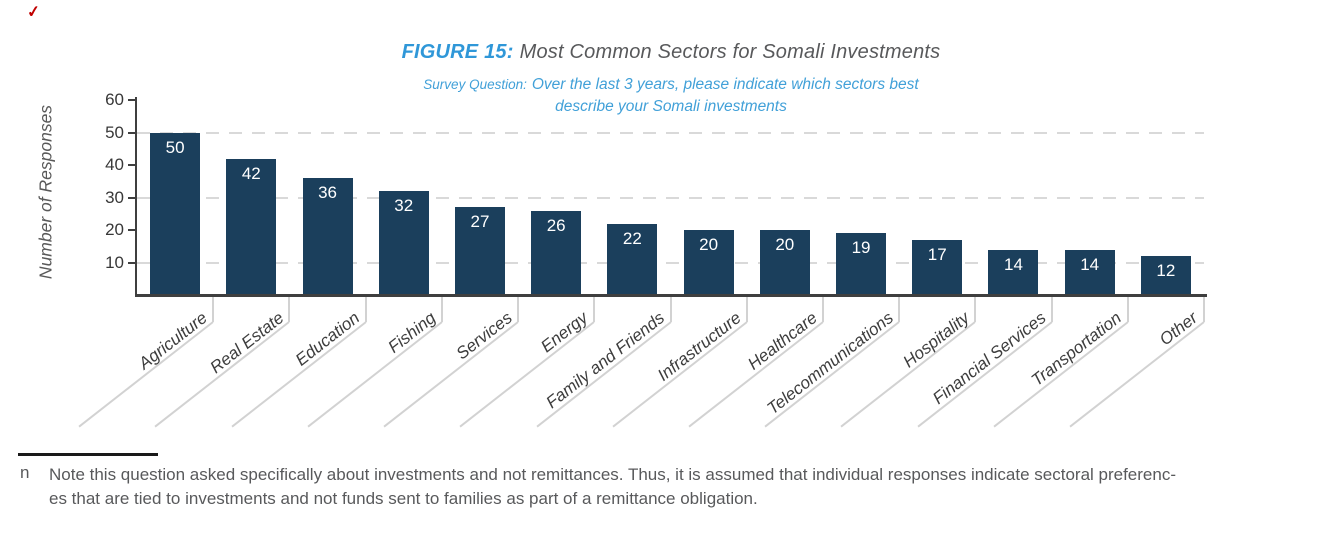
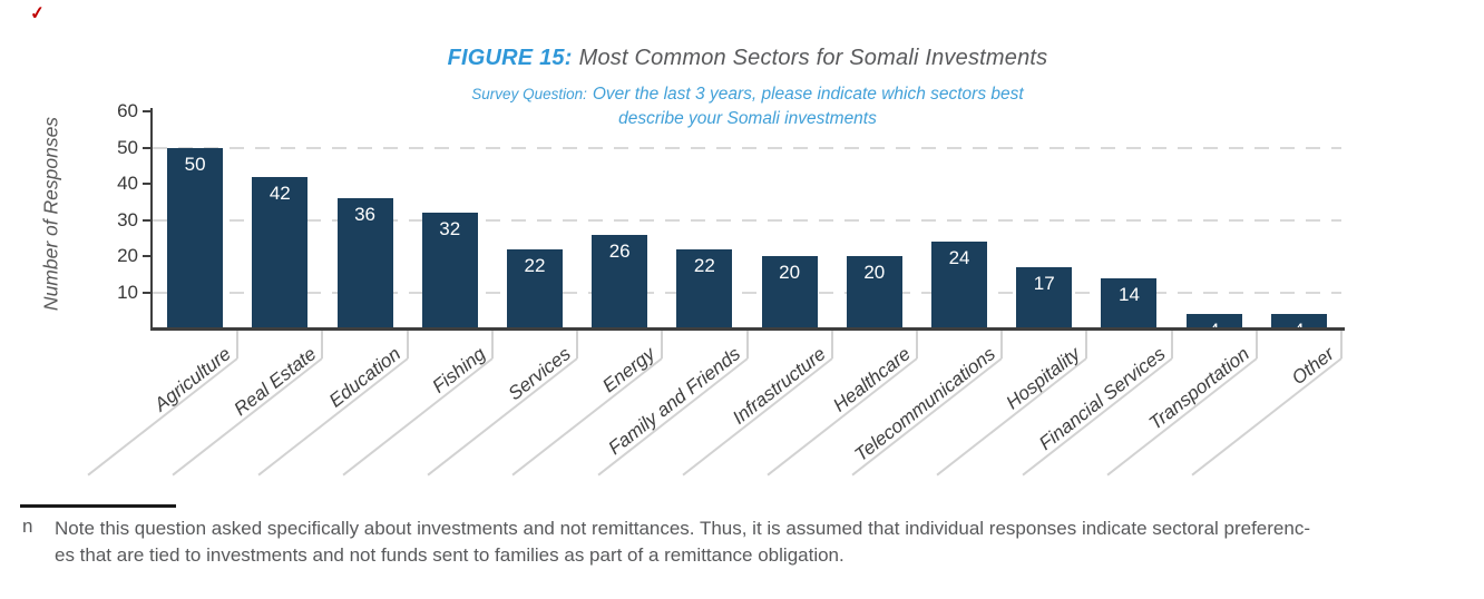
Services: 27 -> 22
Telecommunications: 19 -> 24
Transportation: 14 -> 4
Other: 12 -> 4
